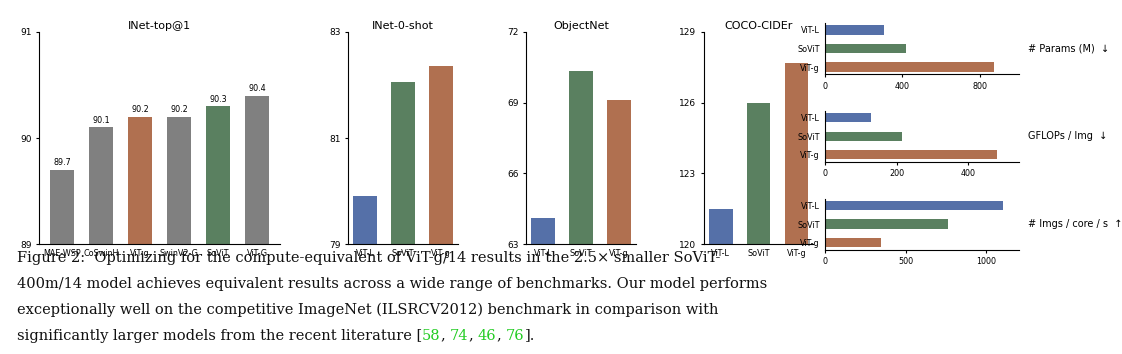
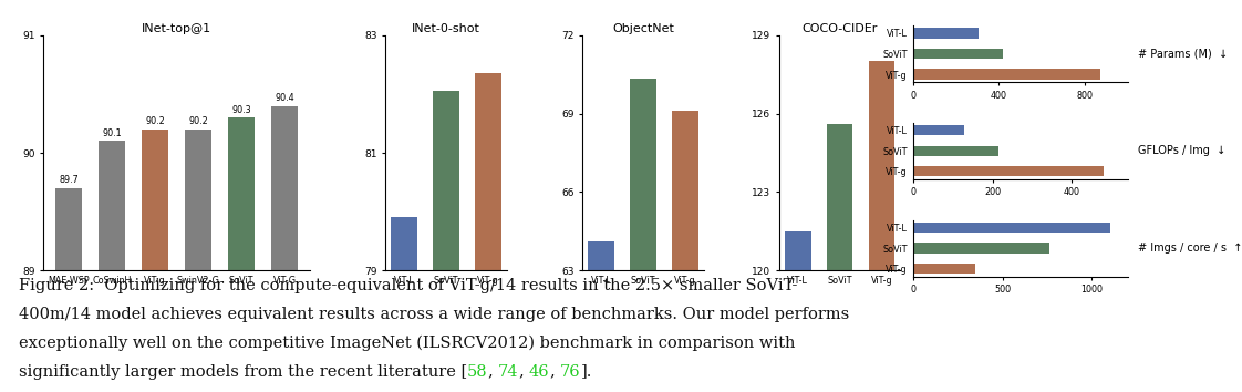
COCO-CIDEr/SoViT: 126.0 -> 125.6
COCO-CIDEr/ViT-g: 127.7 -> 128.0
